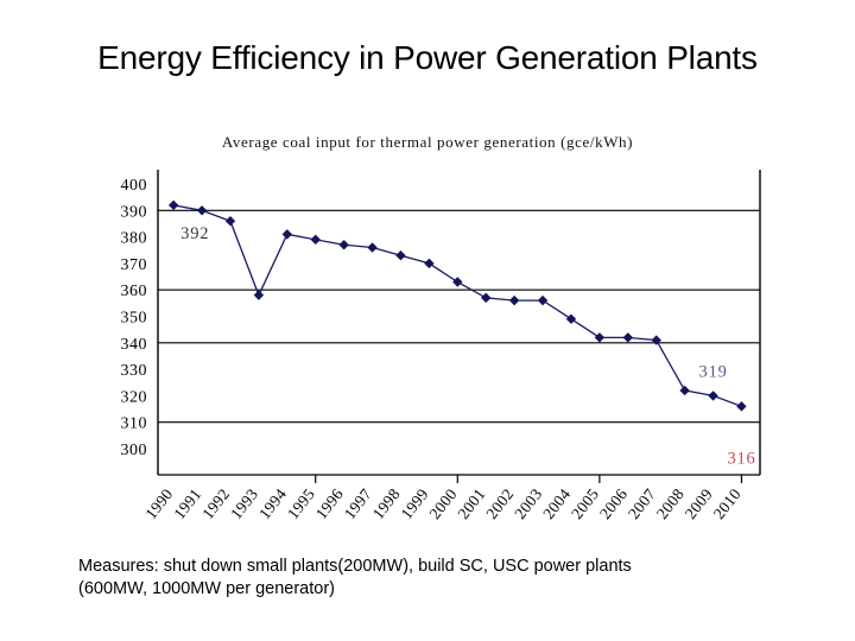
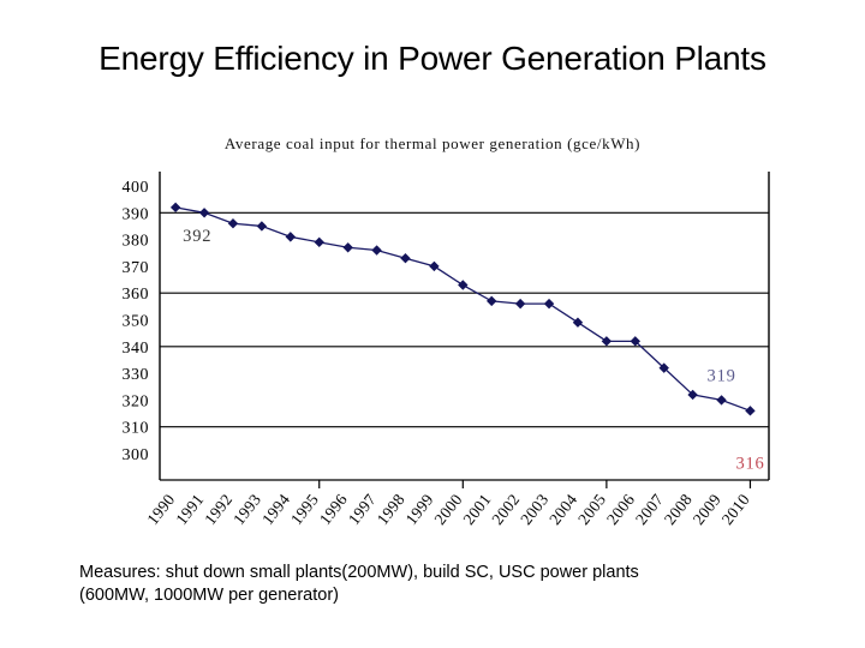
1993: 358 -> 385
2007: 341 -> 332
